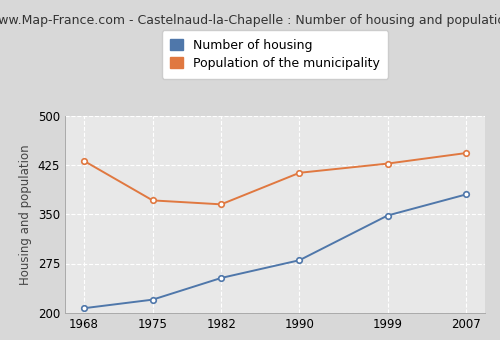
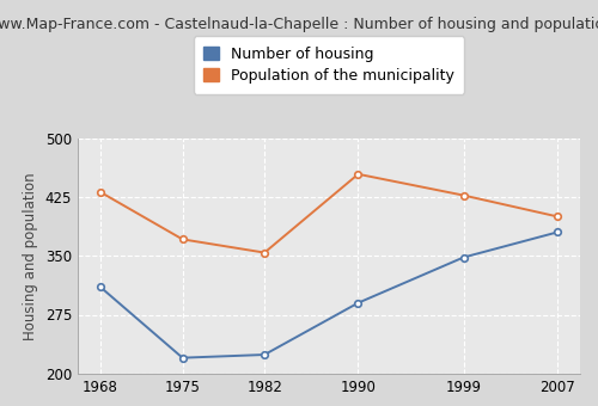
Number of housing/1968: 207 -> 310
Number of housing/1982: 253 -> 224
Population of the municipality/1982: 365 -> 354
Number of housing/1990: 280 -> 290
Population of the municipality/1990: 413 -> 454
Population of the municipality/2007: 443 -> 400
